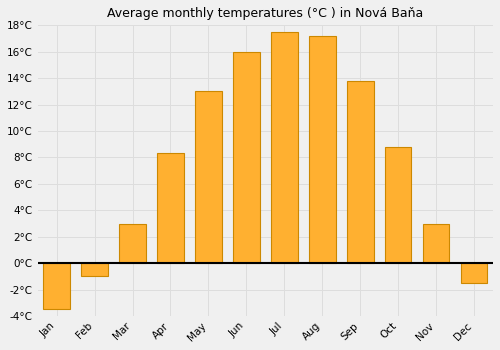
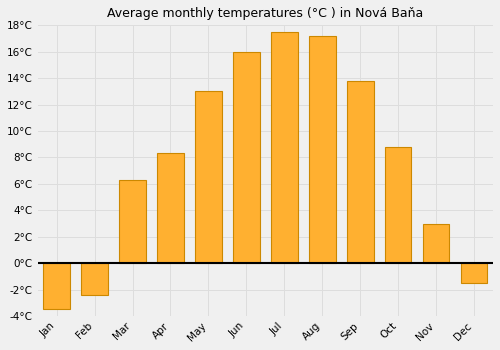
Feb: -1.0°C -> -2.4°C
Mar: 3.0°C -> 6.3°C
